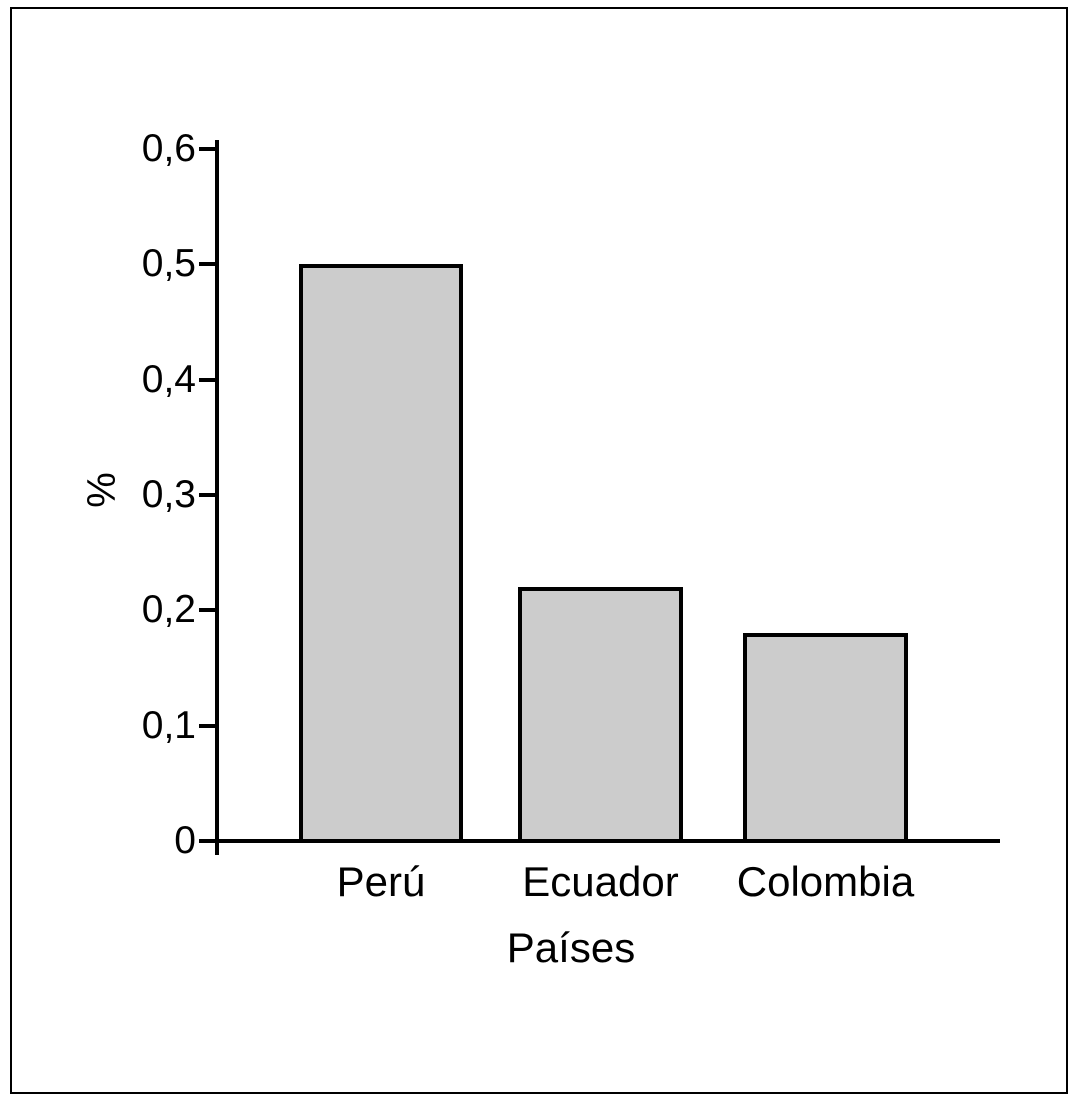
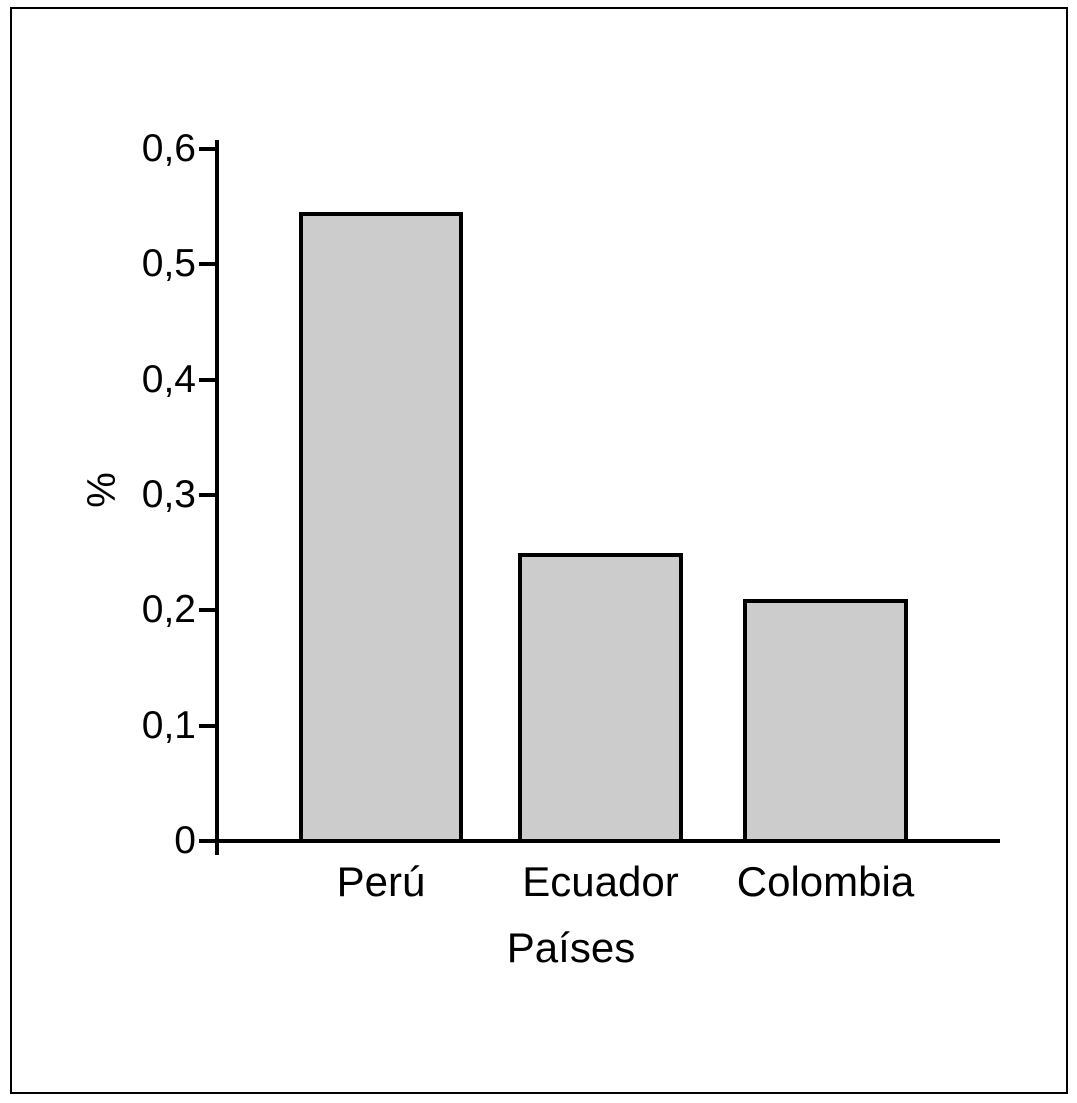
Perú: 0,50 -> 0,55
Ecuador: 0,22 -> 0,25
Colombia: 0,18 -> 0,21
